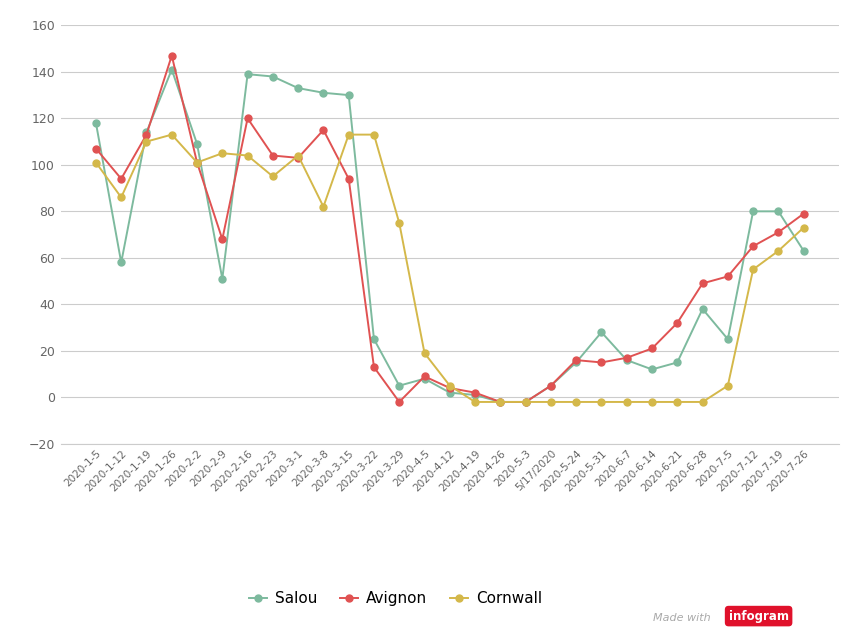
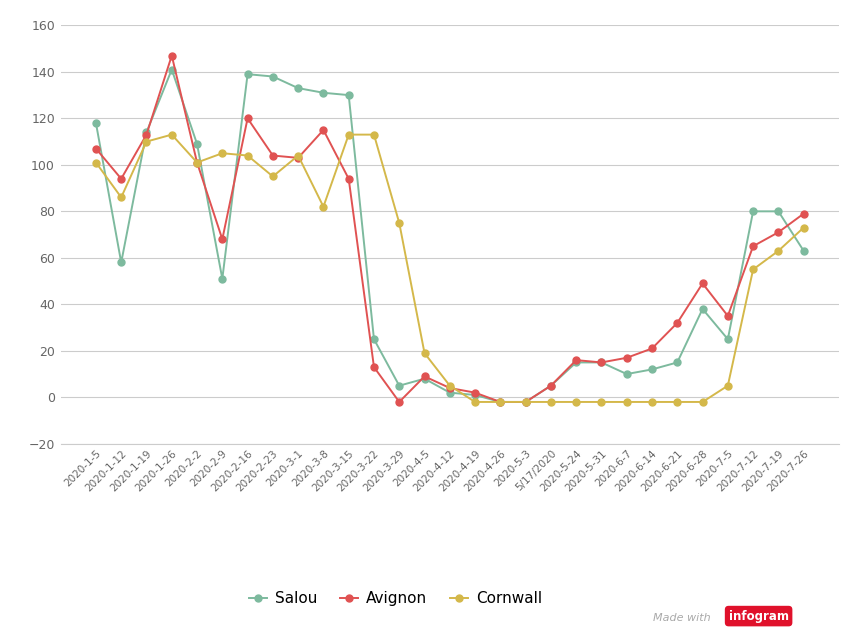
Salou/2020-5-31: 28 -> 15
Salou/2020-6-7: 16 -> 10
Avignon/2020-7-5: 52 -> 35
